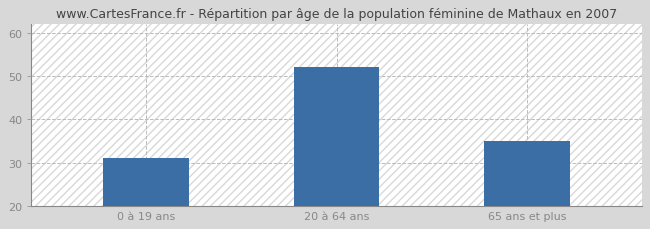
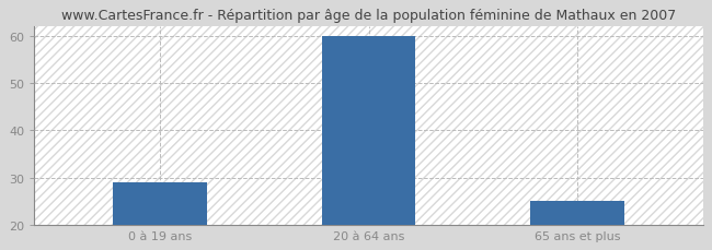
0 à 19 ans: 31 -> 29
20 à 64 ans: 52 -> 60
65 ans et plus: 35 -> 25
